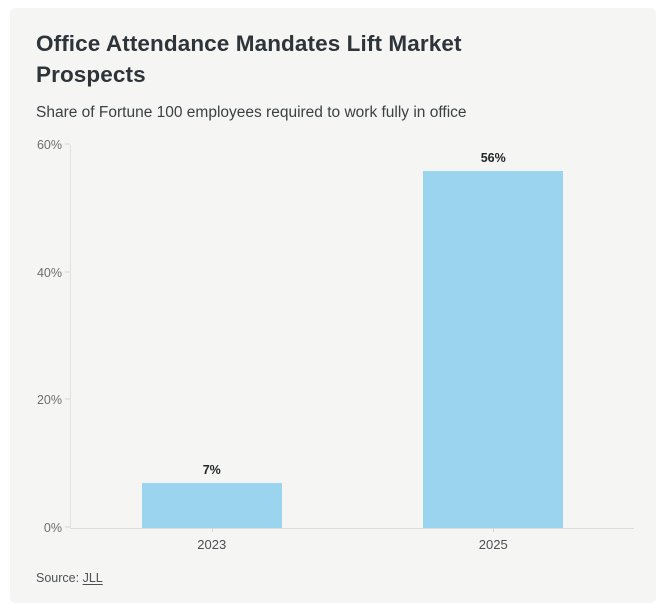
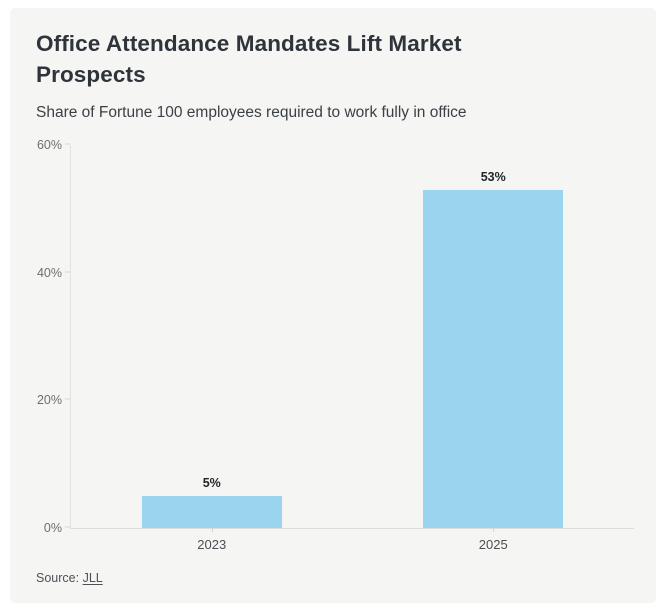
2023: 7% -> 5%
2025: 56% -> 53%
